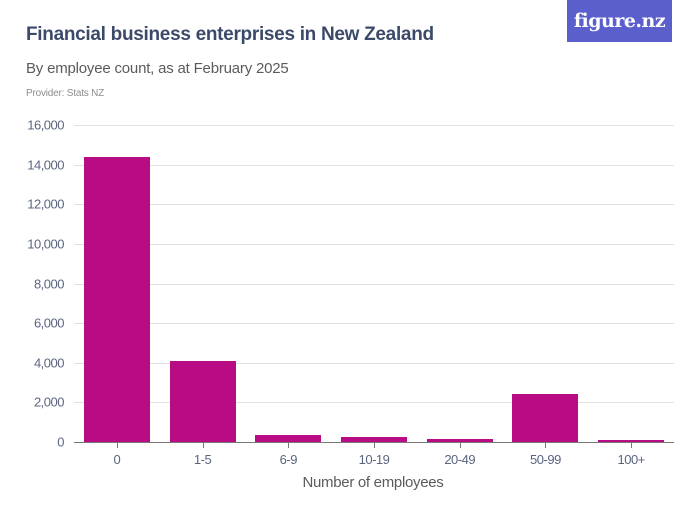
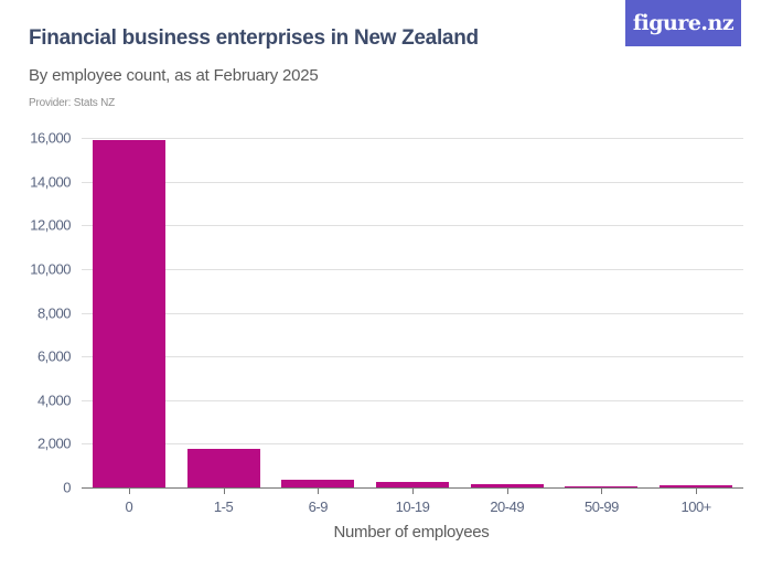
0: 14400 -> 15900
1-5: 4100 -> 1800
50-99: 2400 -> 100
